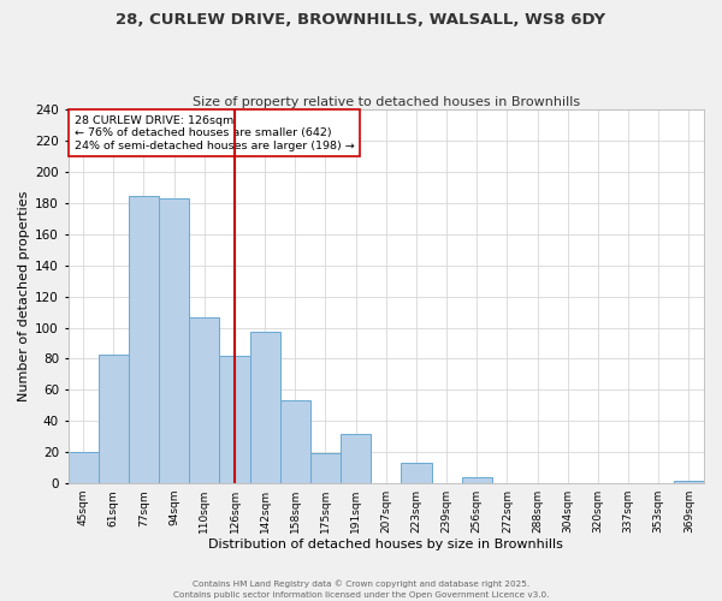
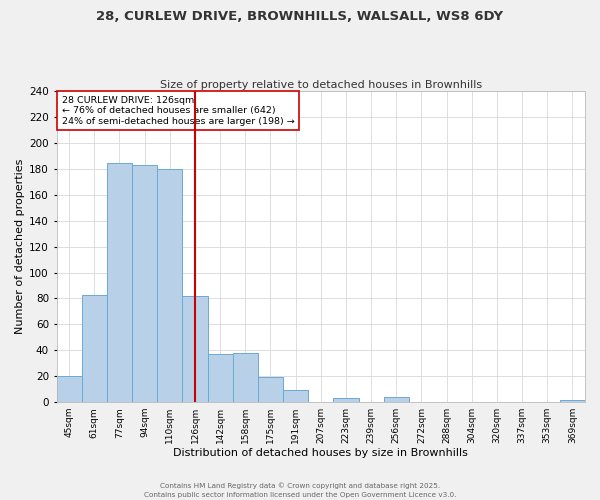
110sqm: 107 -> 180
142sqm: 97 -> 37
158sqm: 53 -> 38
191sqm: 32 -> 9
223sqm: 13 -> 3
